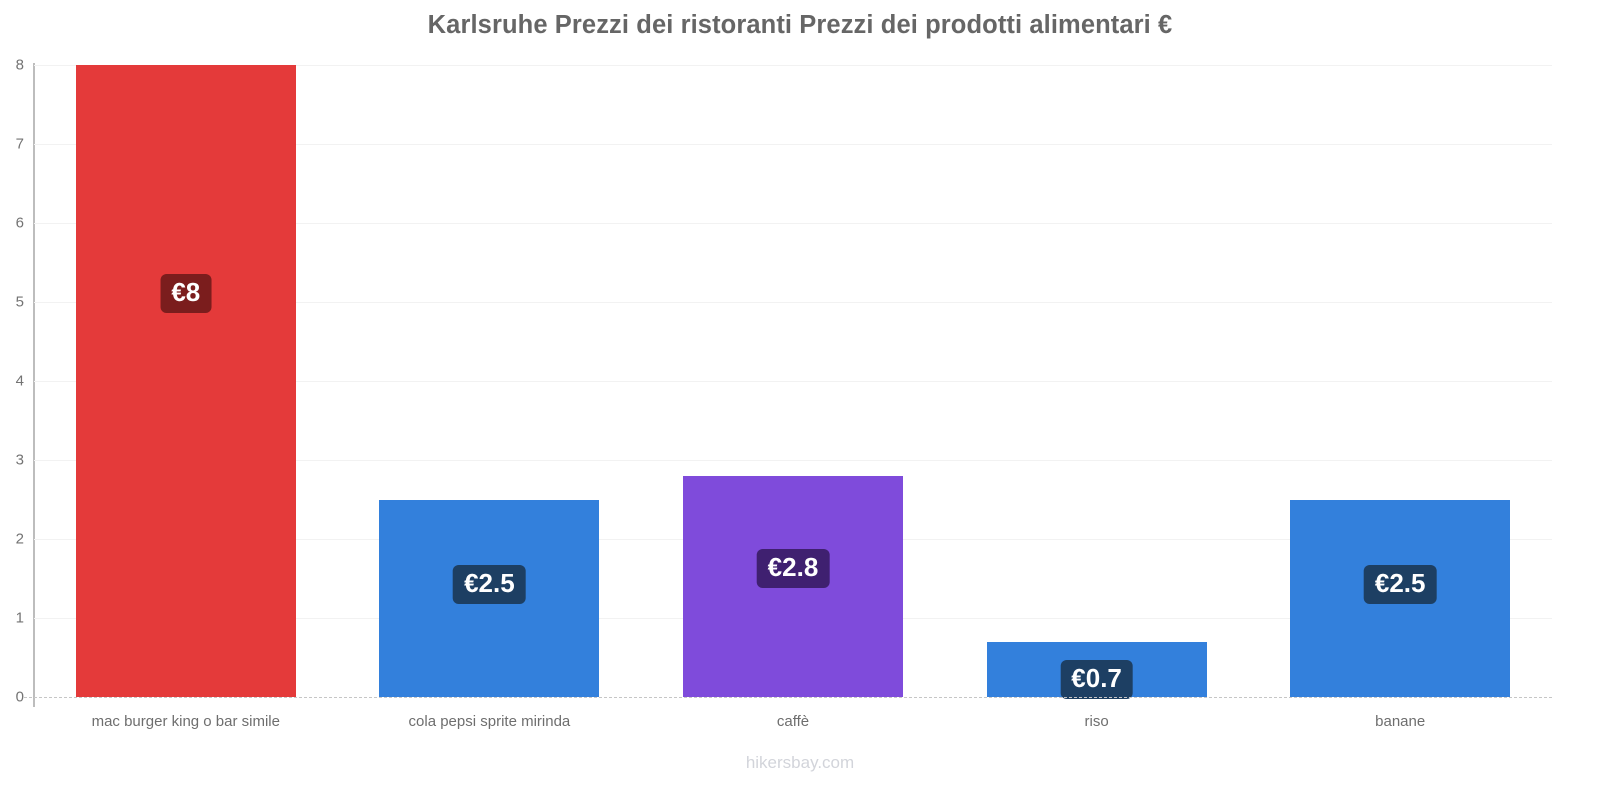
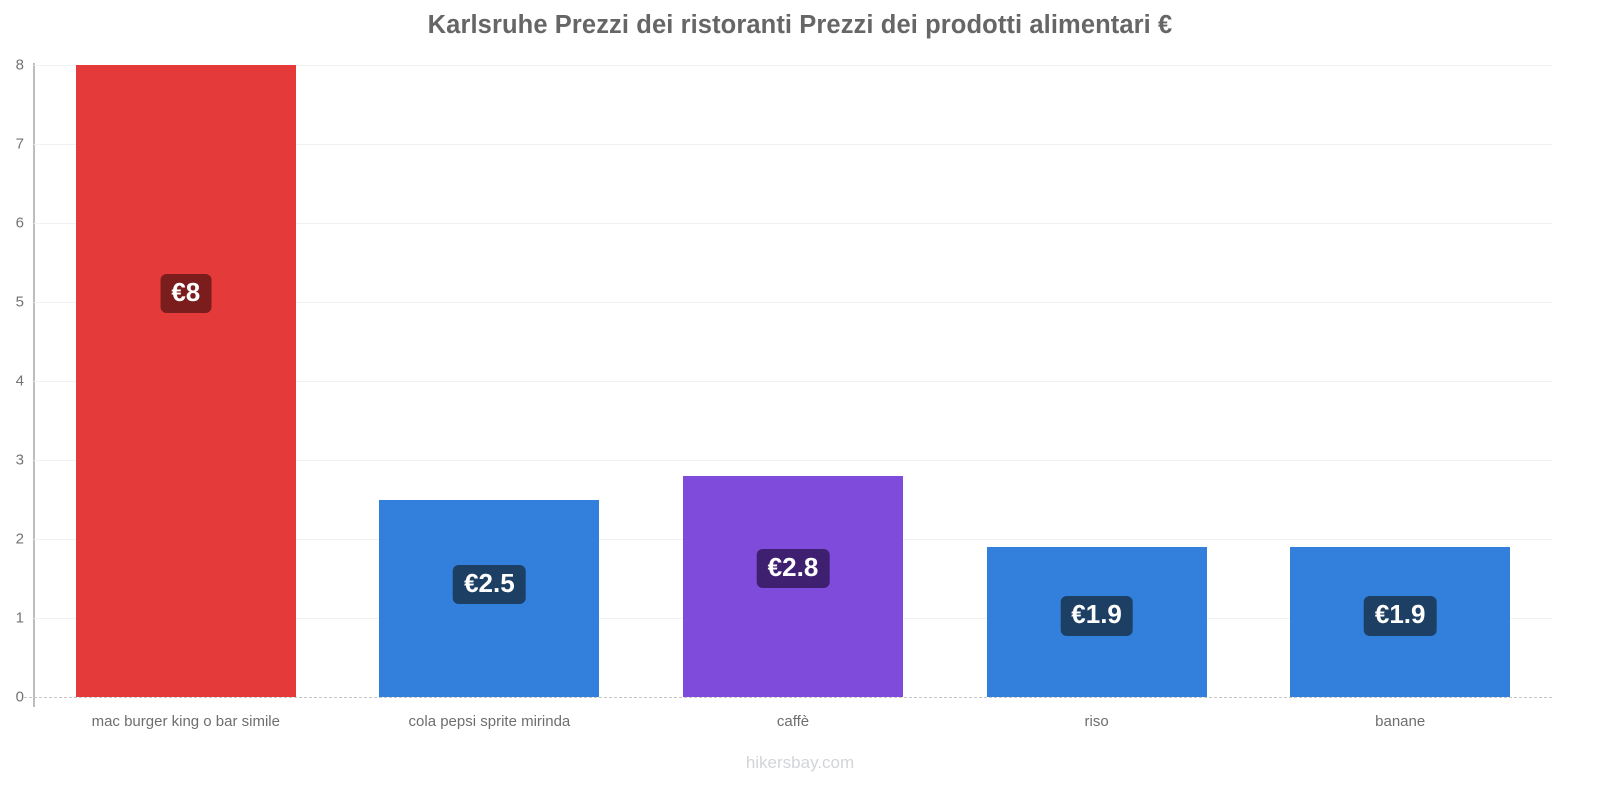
riso: €0.7 -> €1.9
banane: €2.5 -> €1.9
